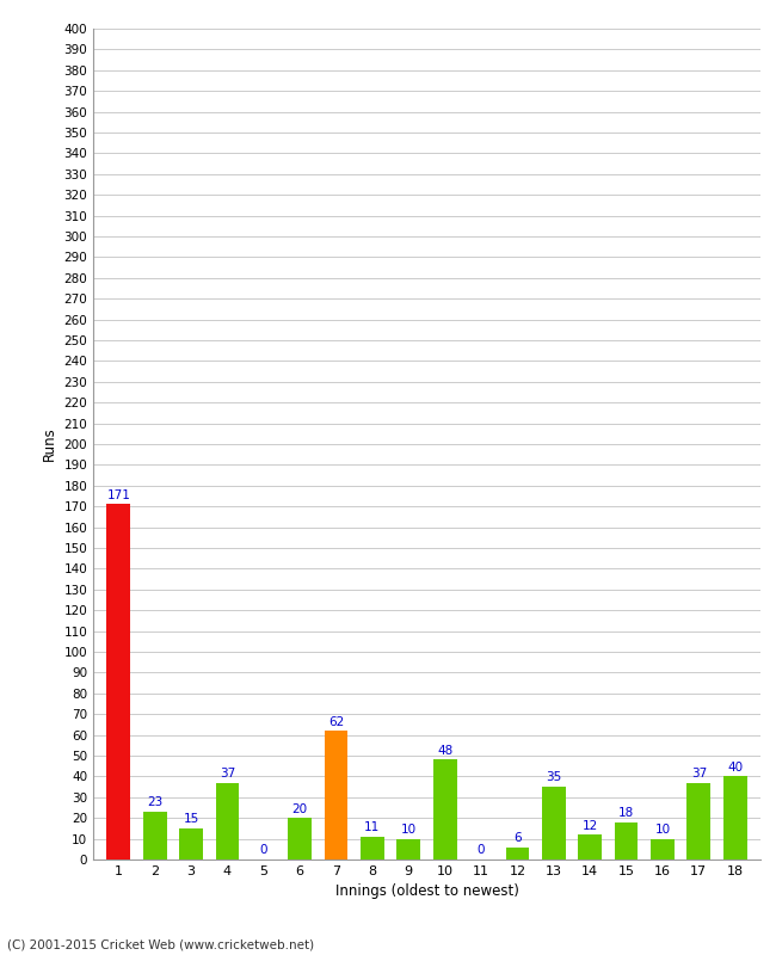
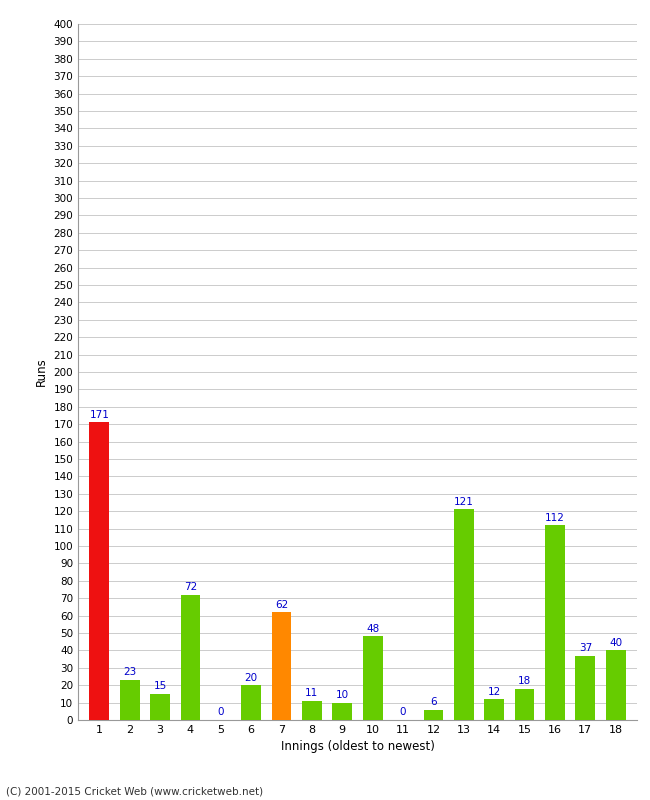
4: 37 -> 72
13: 35 -> 121
16: 10 -> 112
